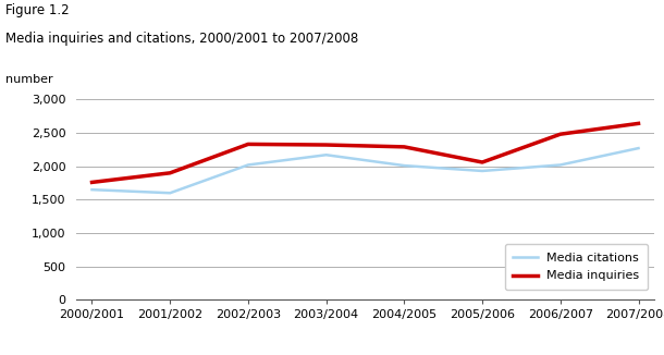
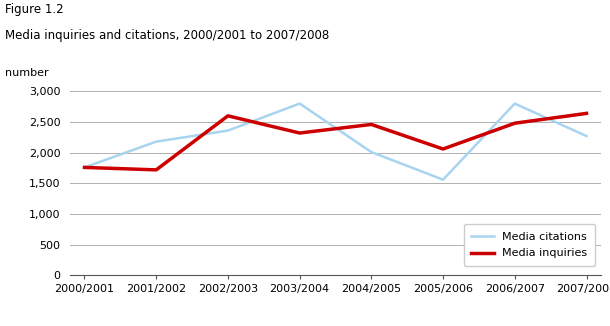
Media citations/2000/2001: 1,650 -> 1,760
Media citations/2001/2002: 1,600 -> 2,180
Media inquiries/2001/2002: 1,900 -> 1,720
Media citations/2002/2003: 2,020 -> 2,360
Media inquiries/2002/2003: 2,330 -> 2,600
Media citations/2003/2004: 2,170 -> 2,800
Media inquiries/2004/2005: 2,290 -> 2,460
Media citations/2005/2006: 1,930 -> 1,560
Media citations/2006/2007: 2,020 -> 2,800
